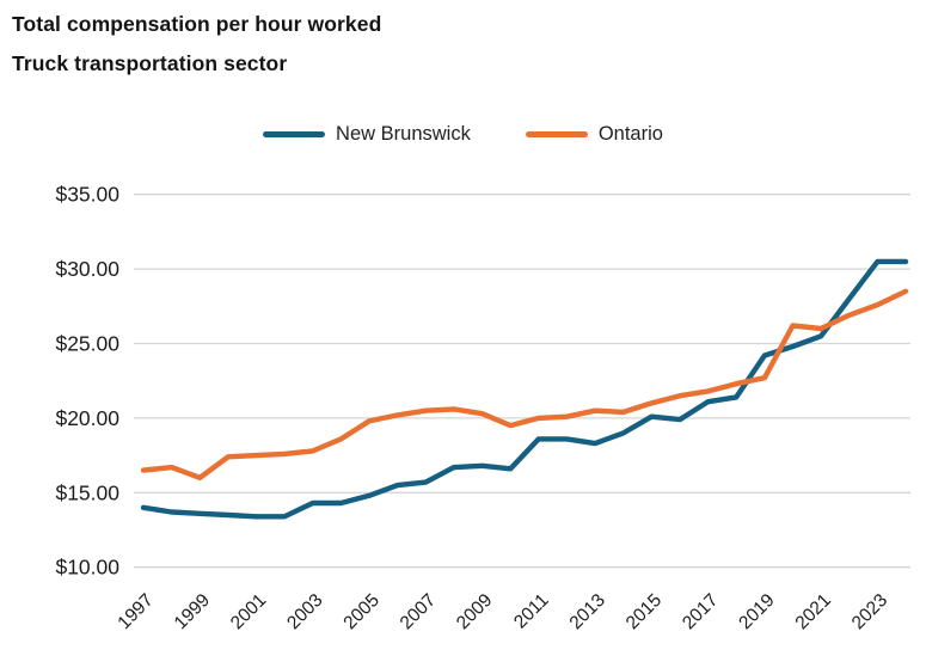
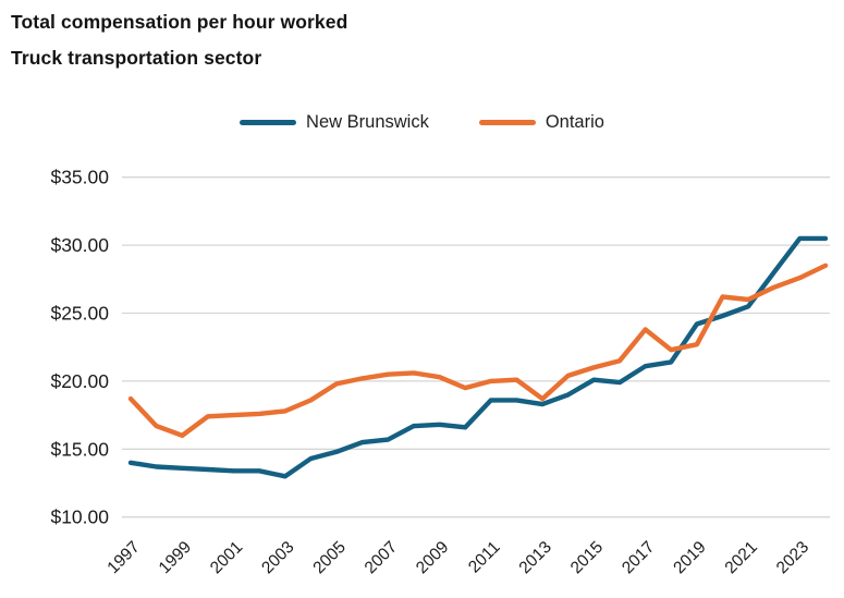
Ontario/1997: $16.5 -> $18.7
New Brunswick/2003: $14.3 -> $13.0
Ontario/2013: $20.5 -> $18.7
Ontario/2017: $21.8 -> $23.8
